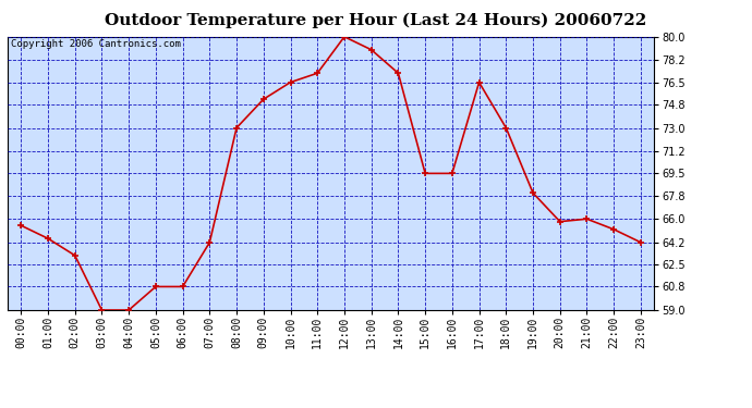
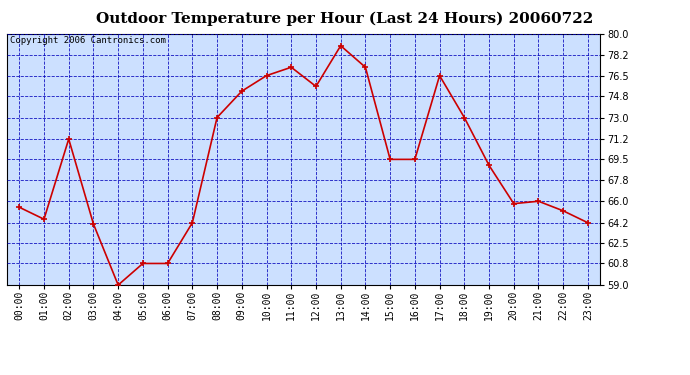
02:00: 63.2 -> 71.2
03:00: 59.0 -> 64.1
12:00: 80.0 -> 75.6
19:00: 68.0 -> 69.0
